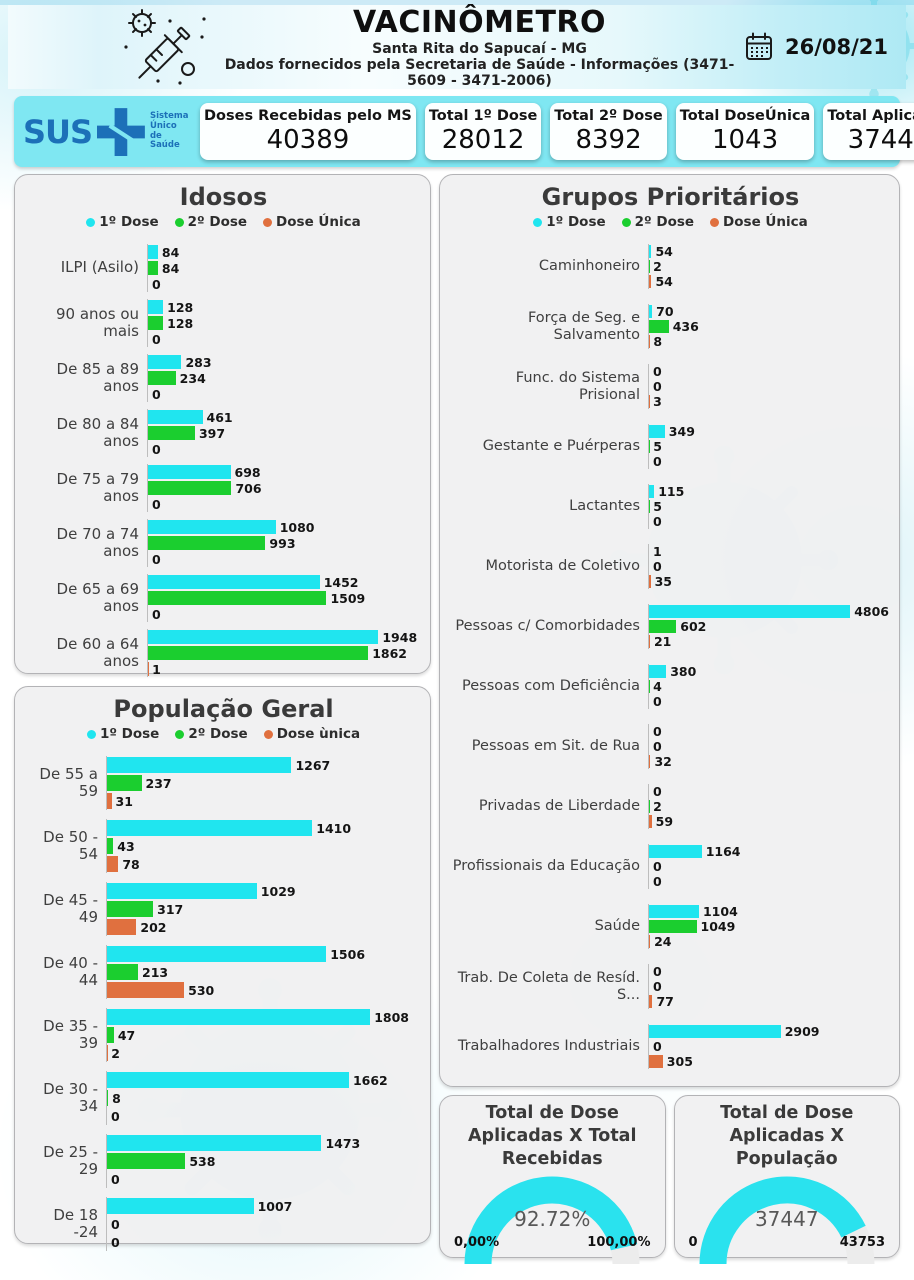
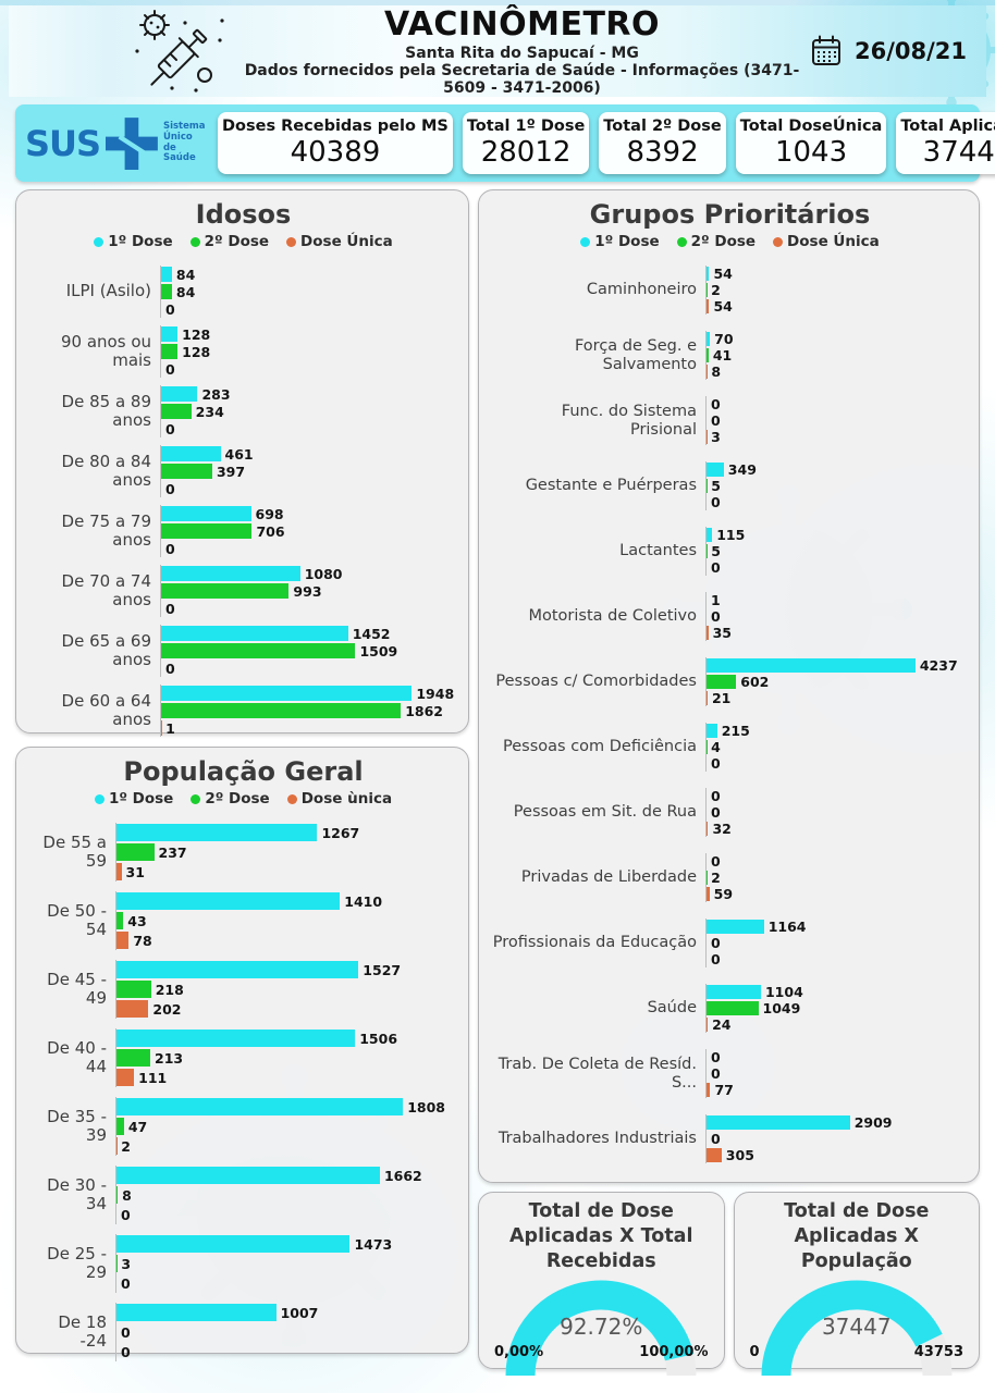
População Geral/1º Dose/De 45 - 49: 1029 -> 1527
População Geral/2º Dose/De 45 - 49: 317 -> 218
População Geral/Dose ùnica/De 40 - 44: 530 -> 111
População Geral/2º Dose/De 25 - 29: 538 -> 3
Grupos Prioritários/2º Dose/Força de Seg. e Salvamento: 436 -> 41
Grupos Prioritários/1º Dose/Pessoas c/ Comorbidades: 4806 -> 4237
Grupos Prioritários/1º Dose/Pessoas com Deficiência: 380 -> 215
